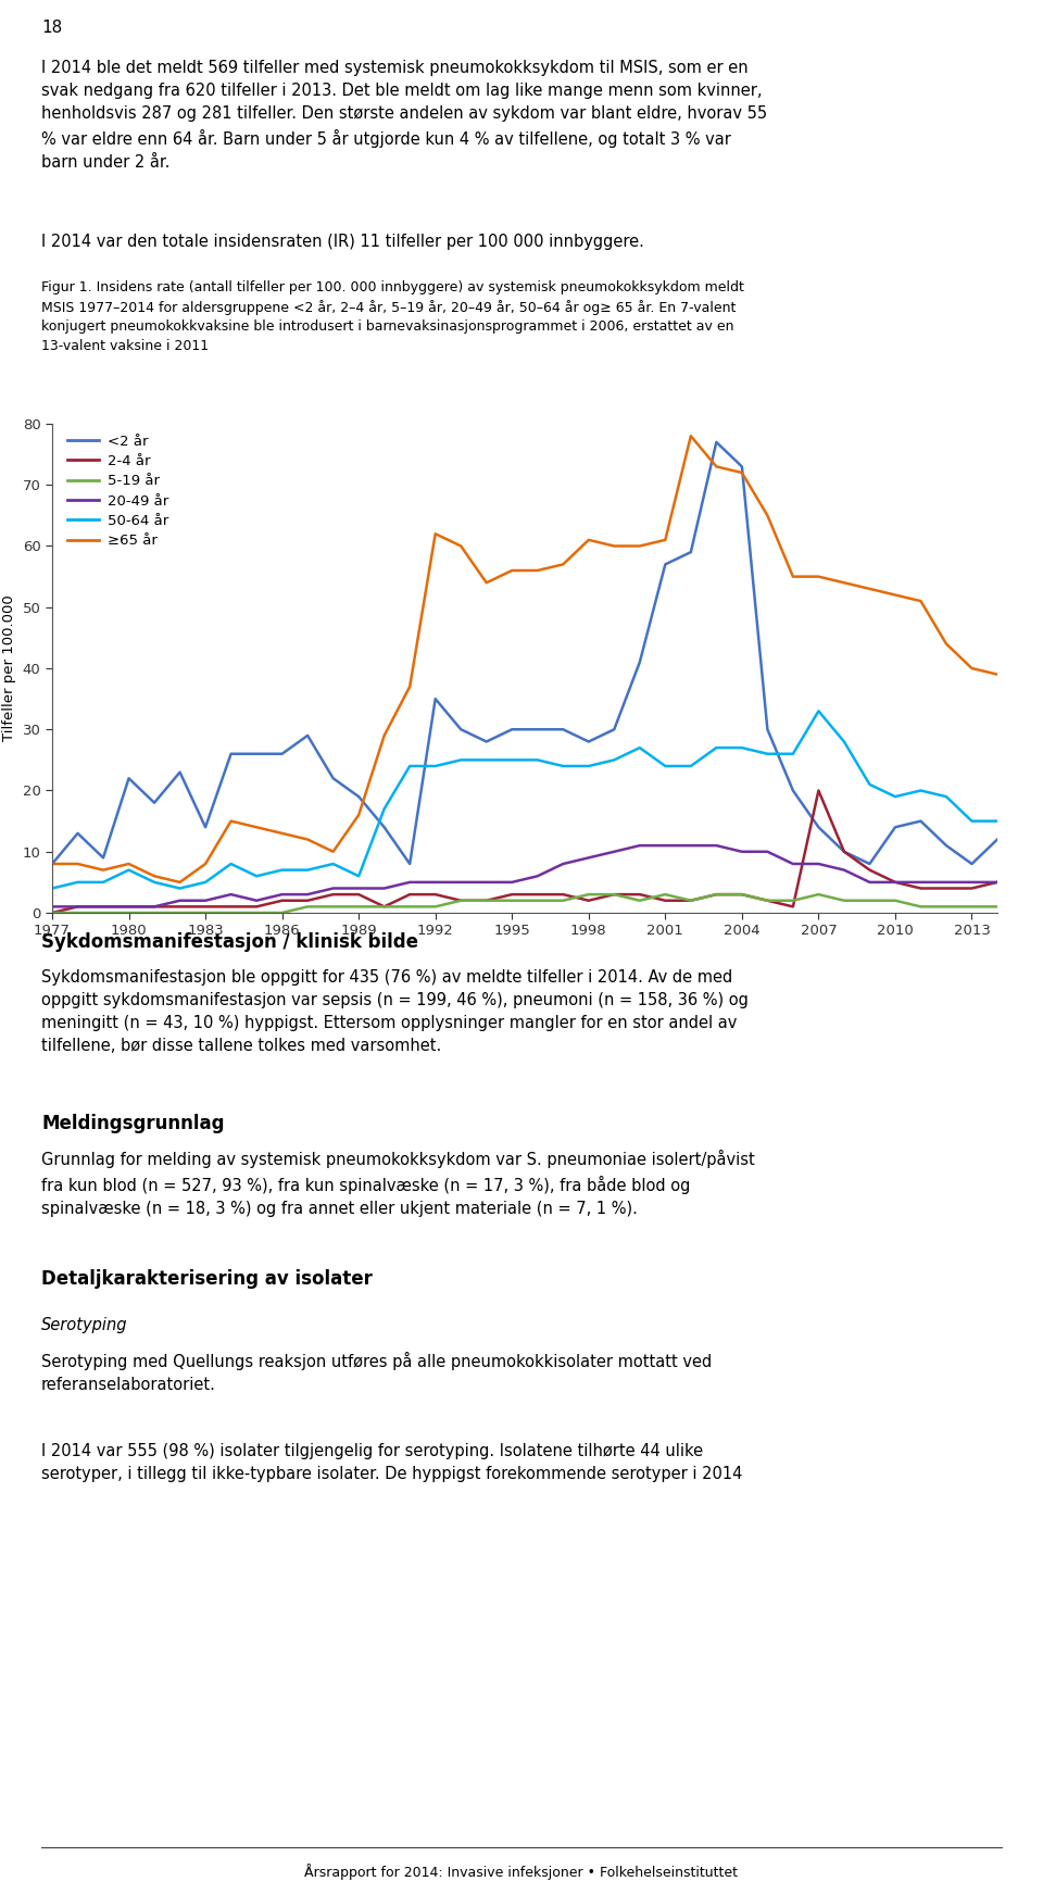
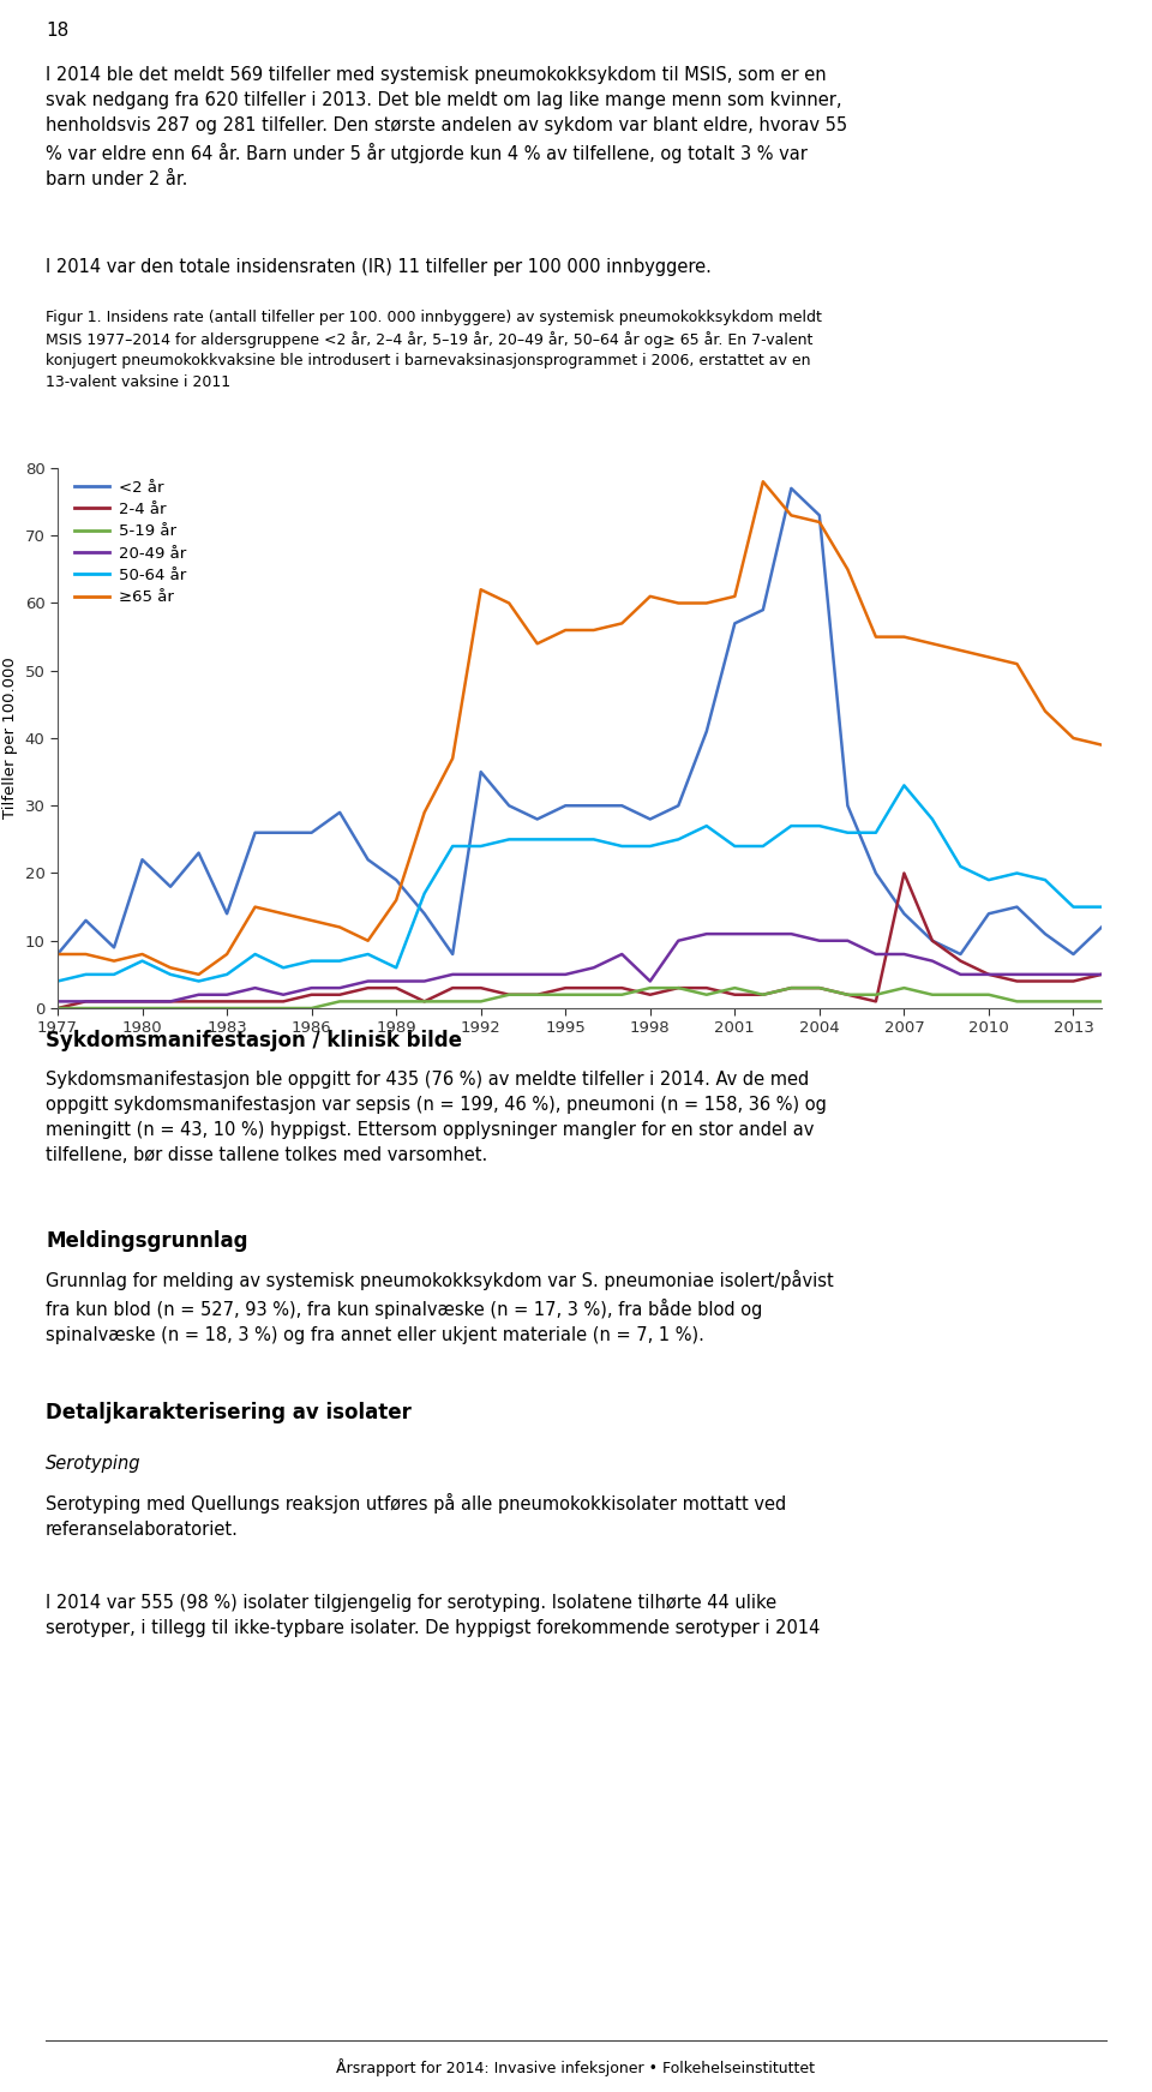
20-49 år/1998: 9 -> 4
